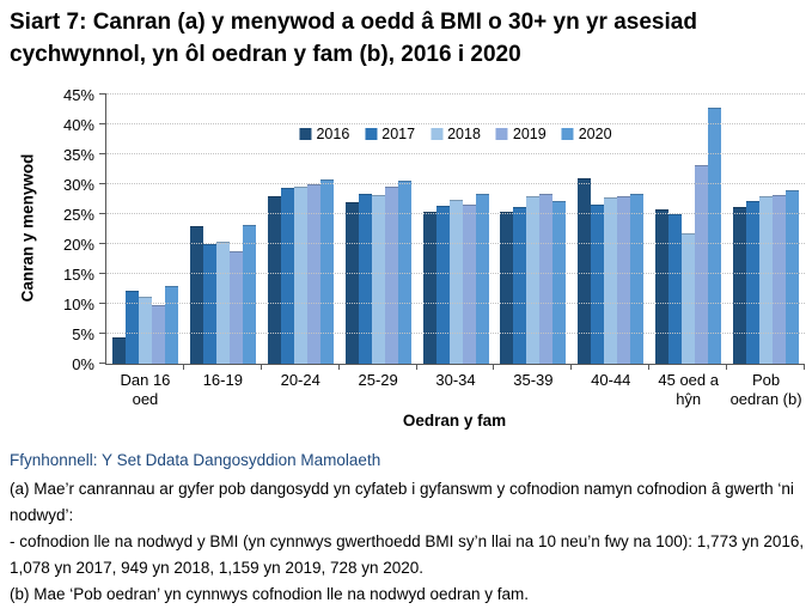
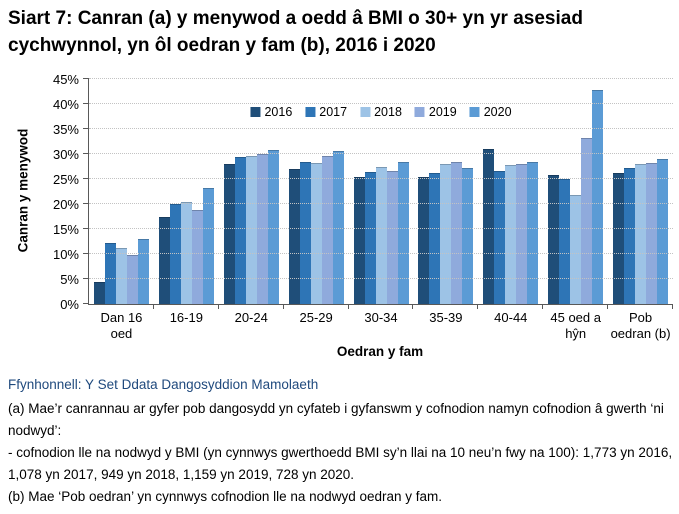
2016/16-19: 23% -> 18%
